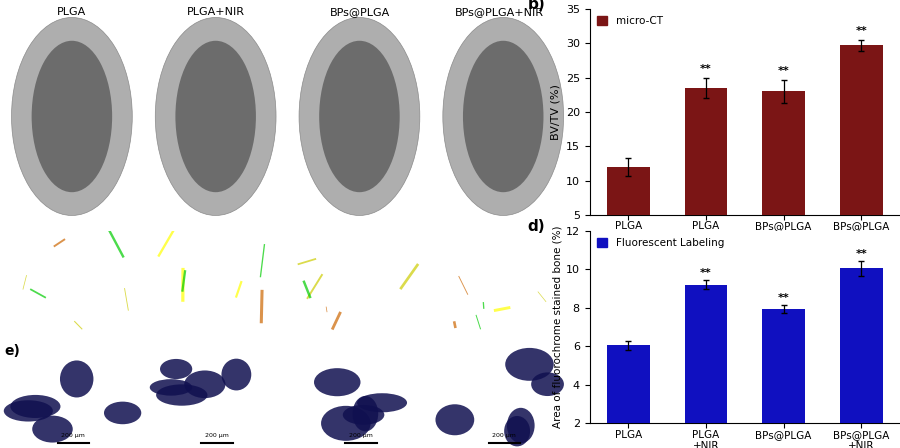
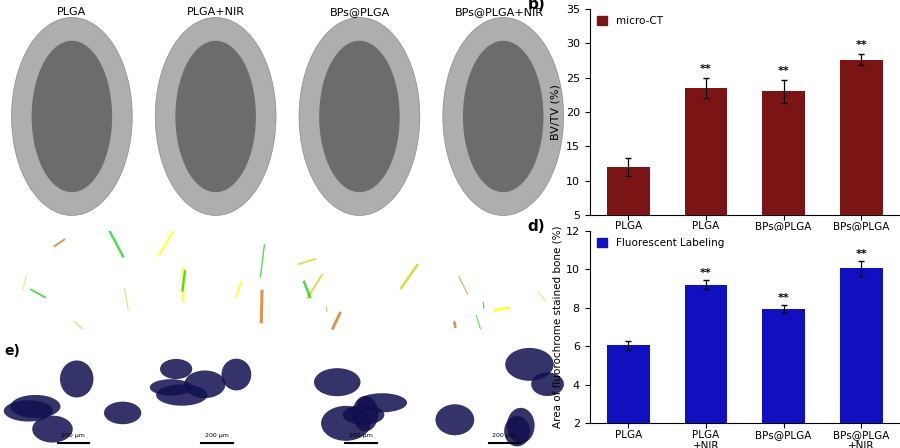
BPs@PLGA +NIR: 29.7 -> 27.6
